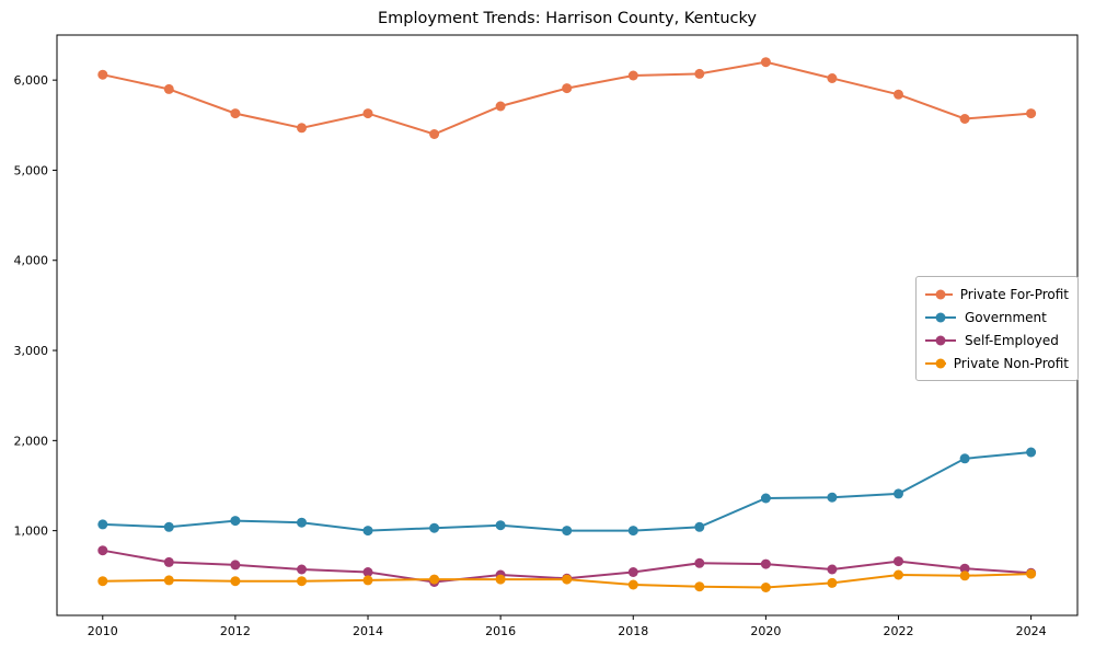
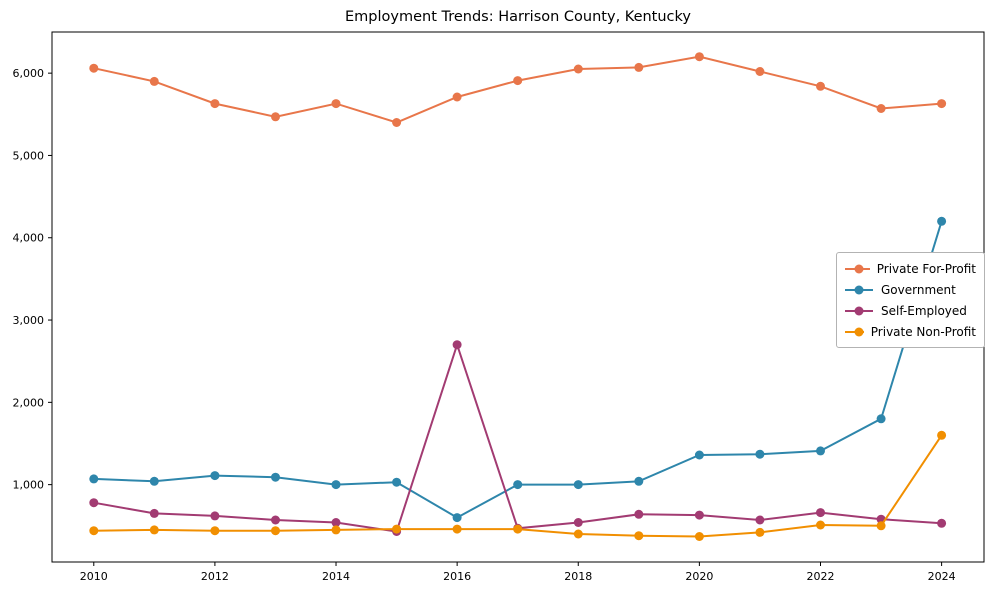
Government/2016: 1100 -> 600
Self-Employed/2016: 500 -> 2700
Government/2024: 1900 -> 4200
Private Non-Profit/2024: 500 -> 1600
